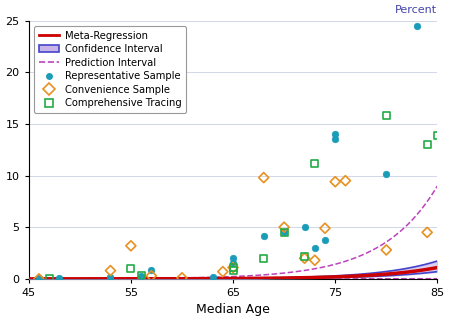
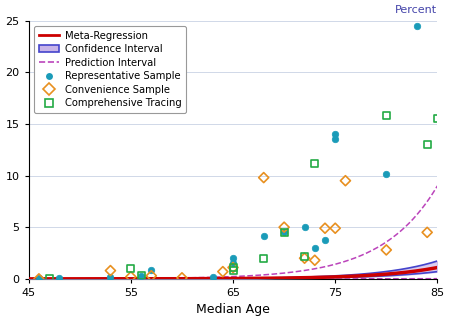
Convenience Sample/55: 3.2 -> 0.2
Convenience Sample/75: 9.4 -> 4.9
Comprehensive Tracing/85: 13.9 -> 15.5
